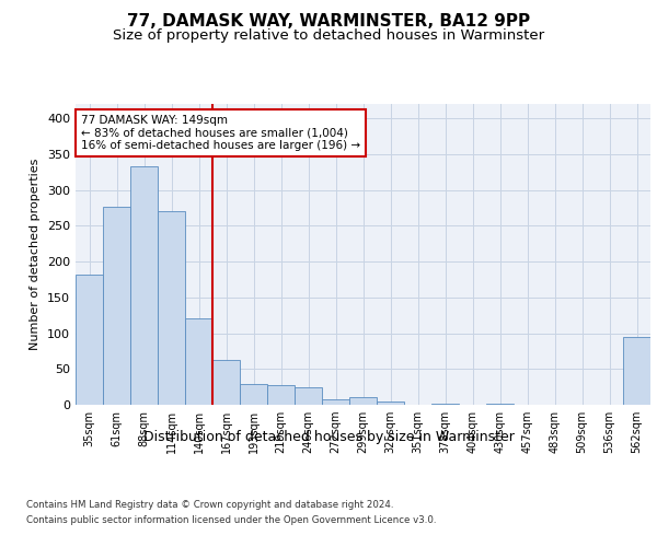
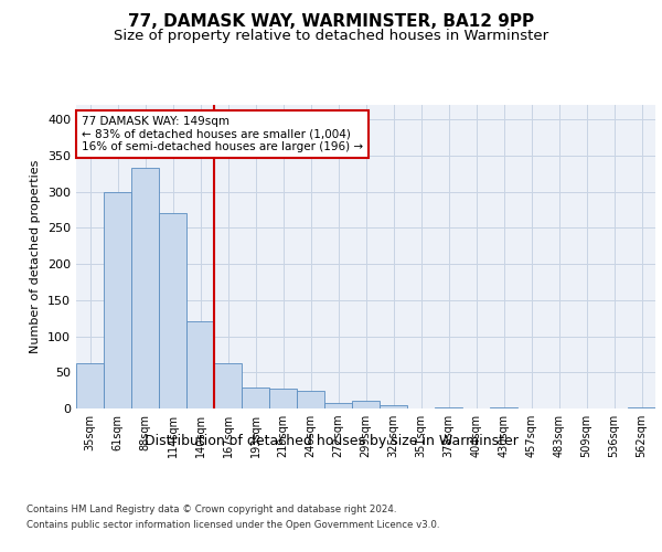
35sqm: 182 -> 62
61sqm: 276 -> 300
562sqm: 94 -> 2
